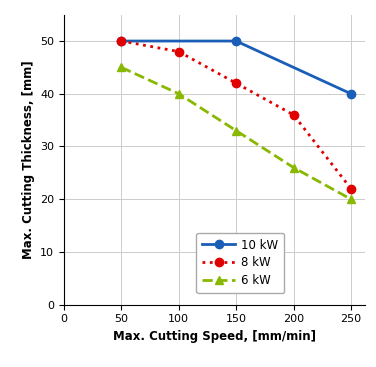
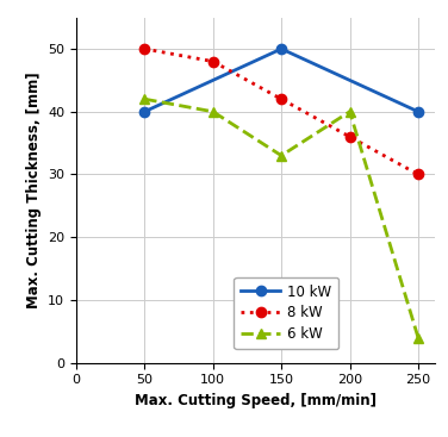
10 kW/50: 50 -> 40
6 kW/50: 45 -> 42
6 kW/200: 26 -> 40
8 kW/250: 22 -> 30
6 kW/250: 20 -> 4
